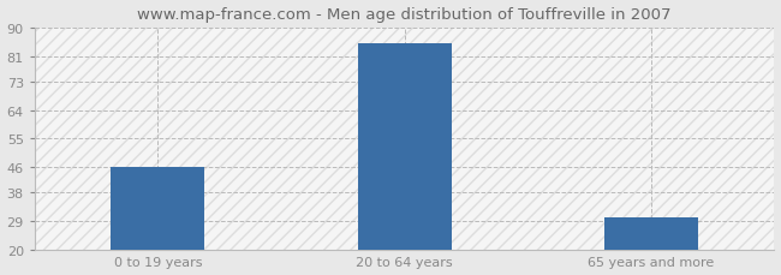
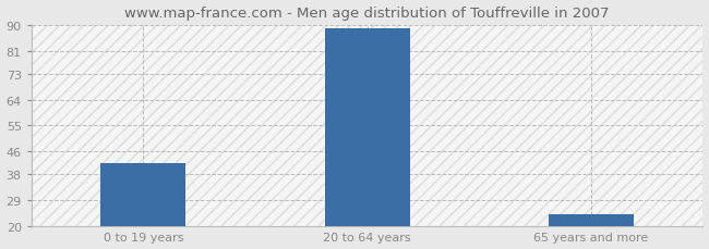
0 to 19 years: 46 -> 42
20 to 64 years: 85 -> 89
65 years and more: 30 -> 24
